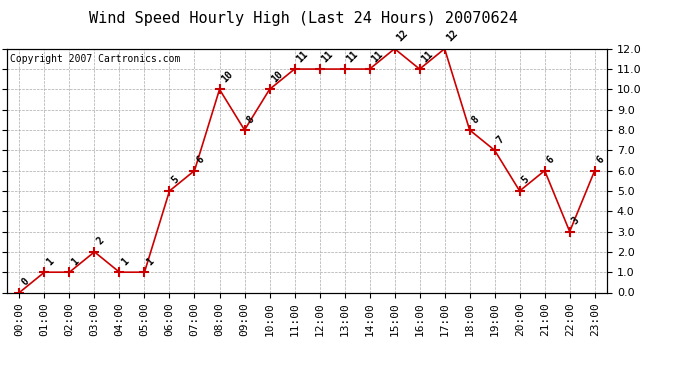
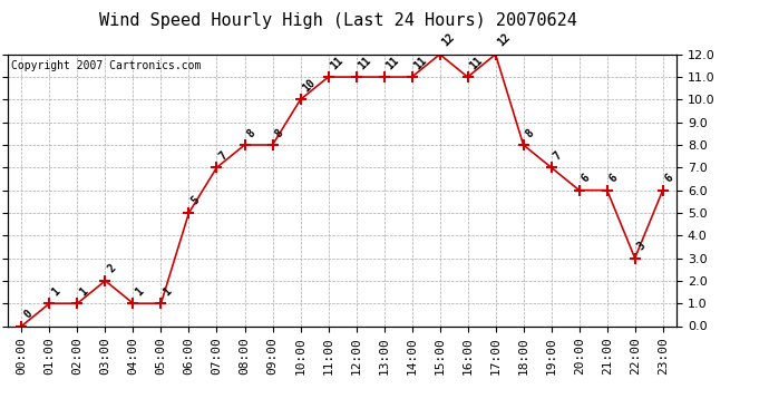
07:00: 6 -> 7
08:00: 10 -> 8
20:00: 5 -> 6
